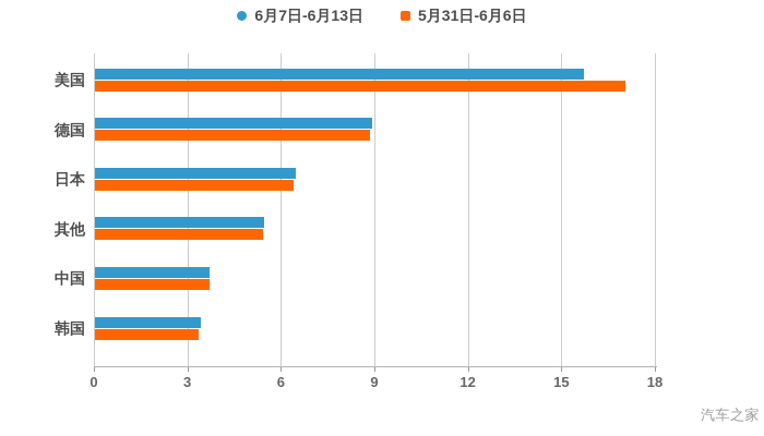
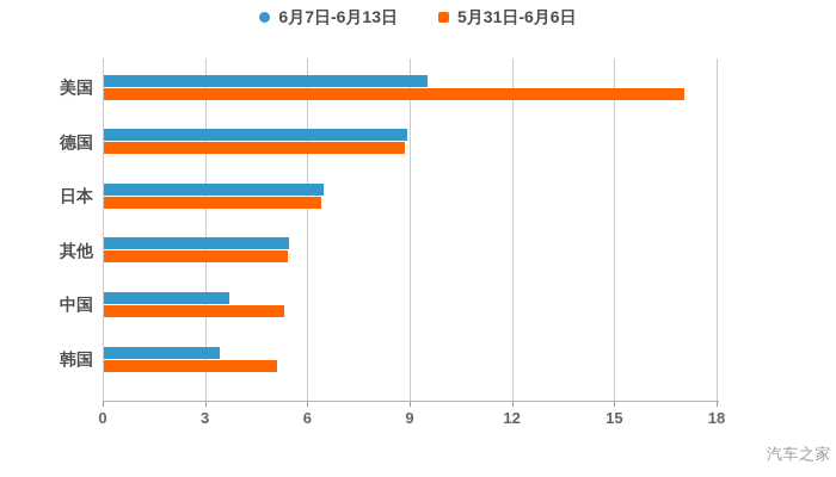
6月7日-6月13日/美国: 15.7 -> 9.5
5月31日-6月6日/中国: 3.7 -> 5.3
5月31日-6月6日/韩国: 3.4 -> 5.1
